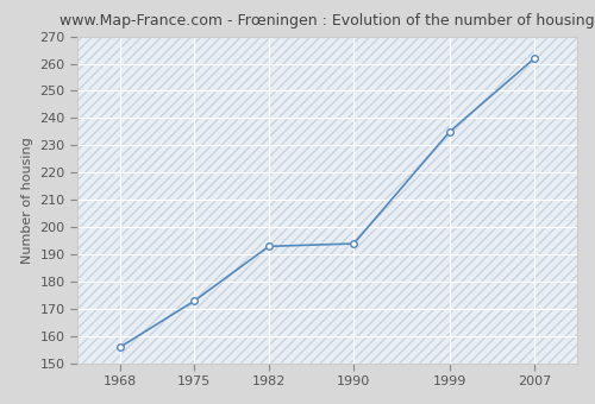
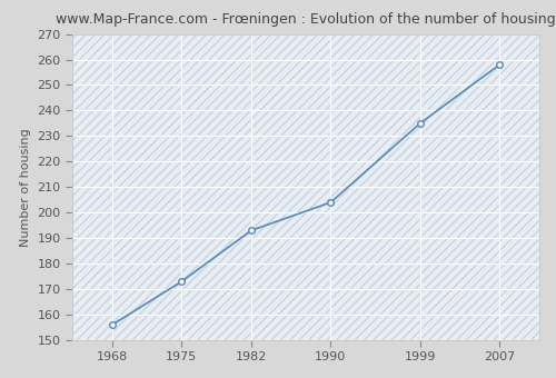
1990: 194 -> 204
2007: 262 -> 258
